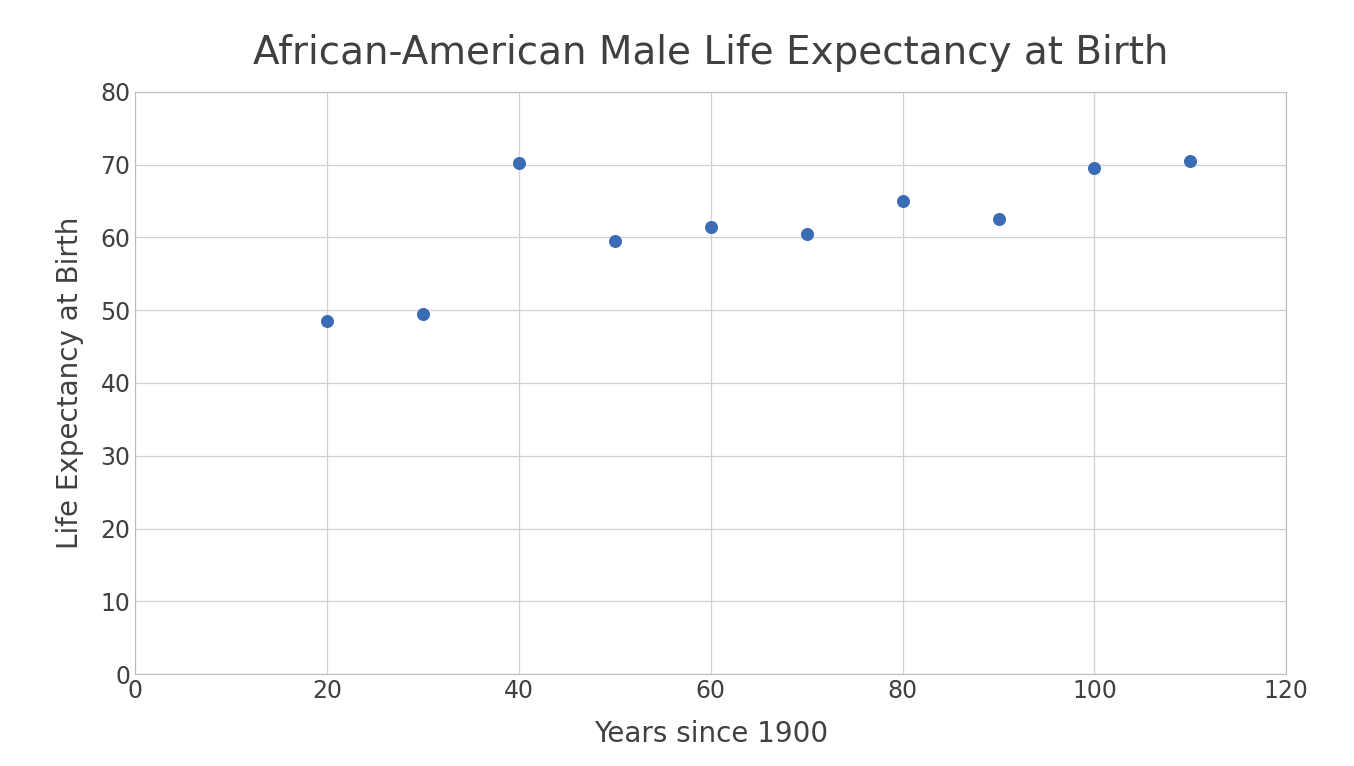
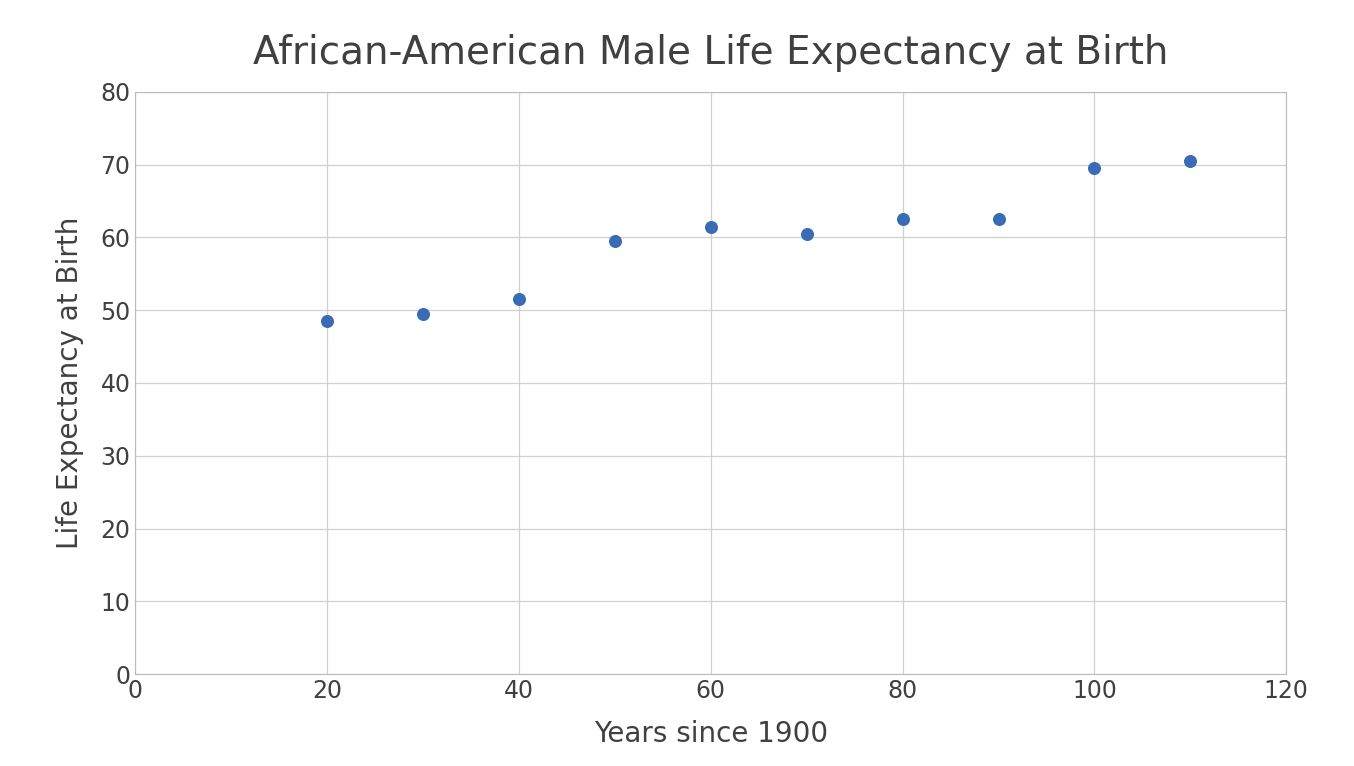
40: 70.2 -> 51.5
80: 65.0 -> 62.5
